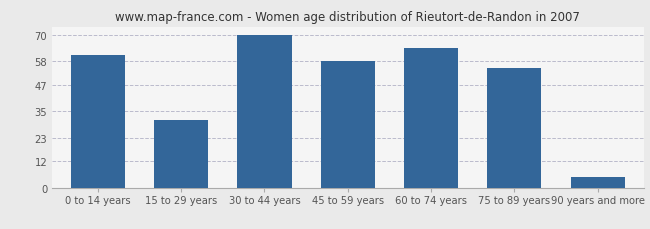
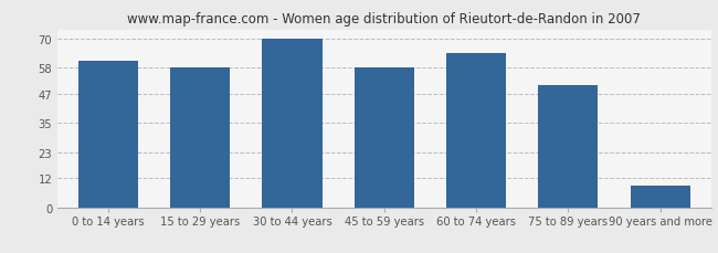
15 to 29 years: 31 -> 58
75 to 89 years: 55 -> 51
90 years and more: 5 -> 9
